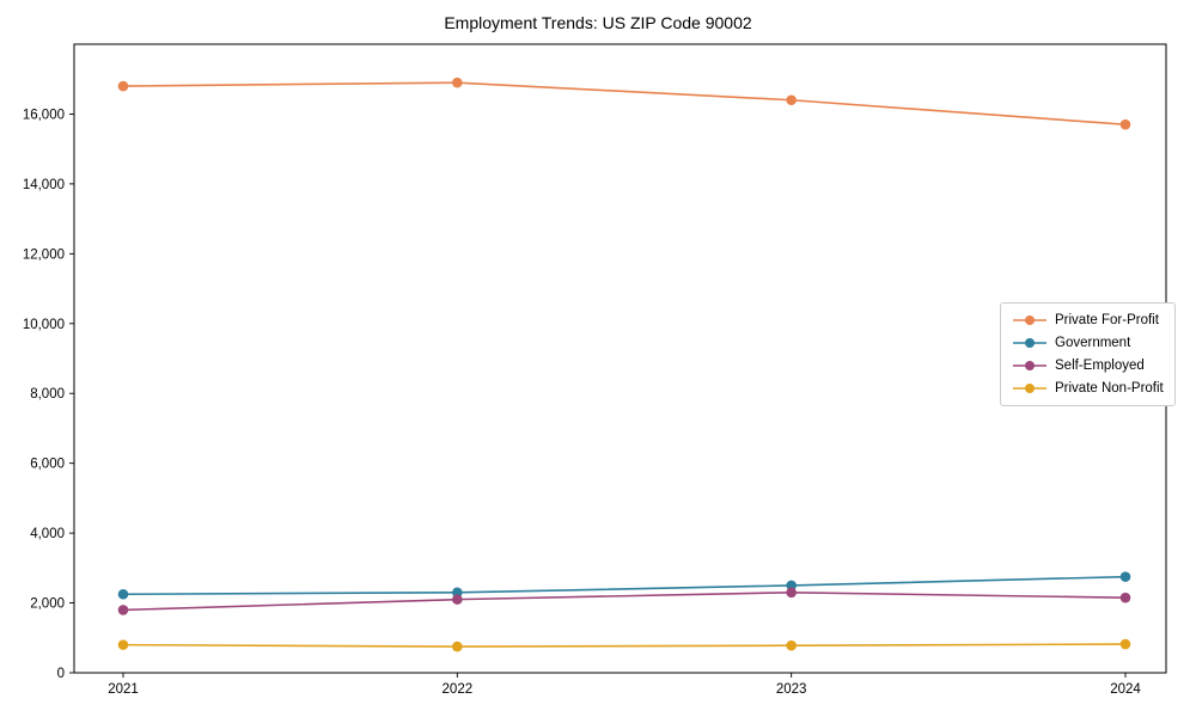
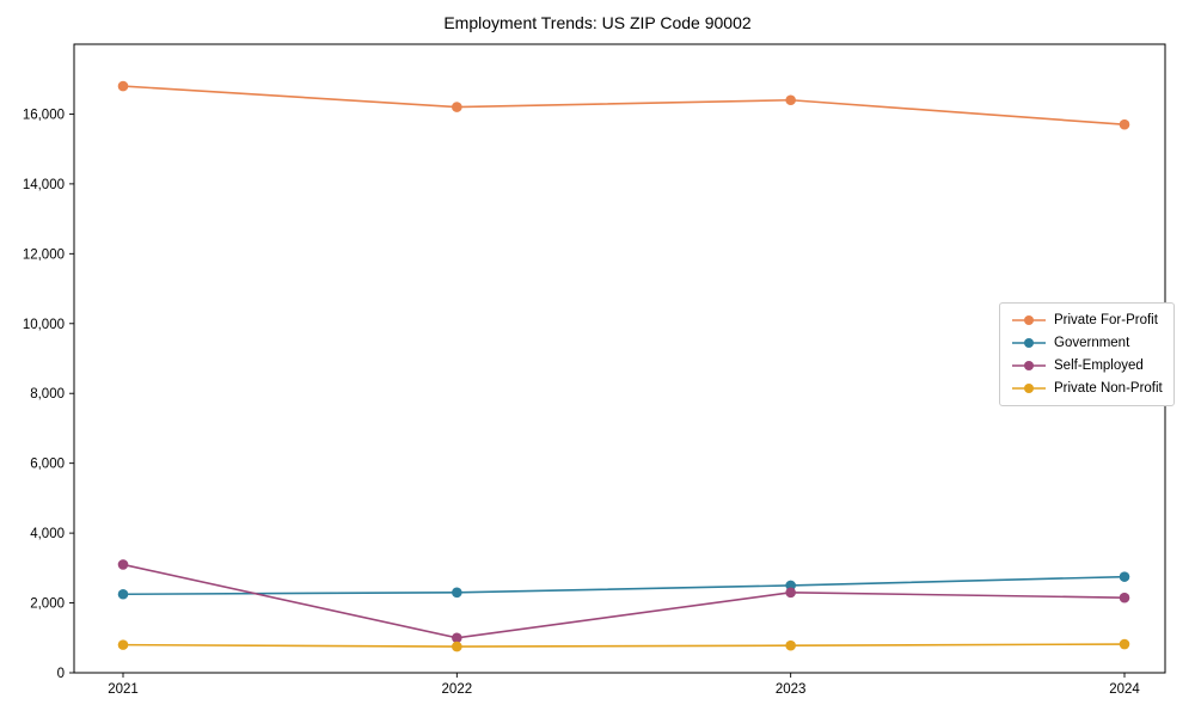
Self-Employed/2021: 1800 -> 3100
Private For-Profit/2022: 16900 -> 16200
Self-Employed/2022: 2100 -> 1000
